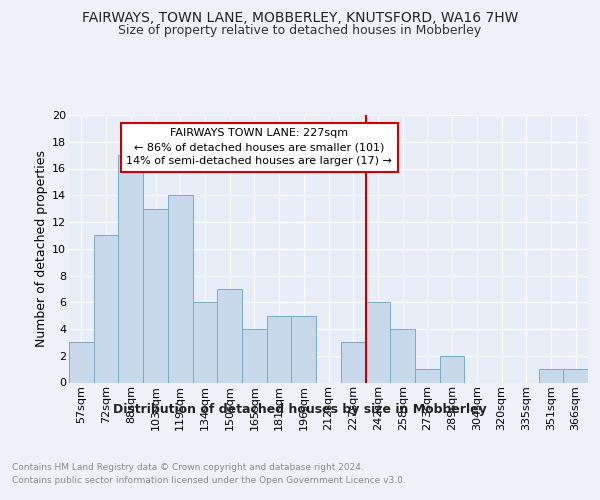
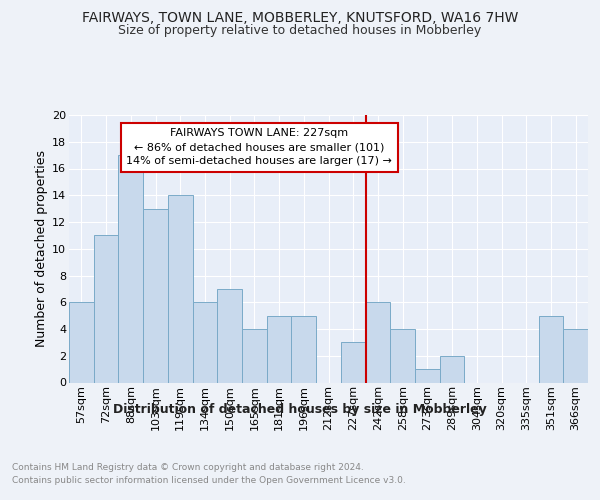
57sqm: 3 -> 6
351sqm: 1 -> 5
366sqm: 1 -> 4
